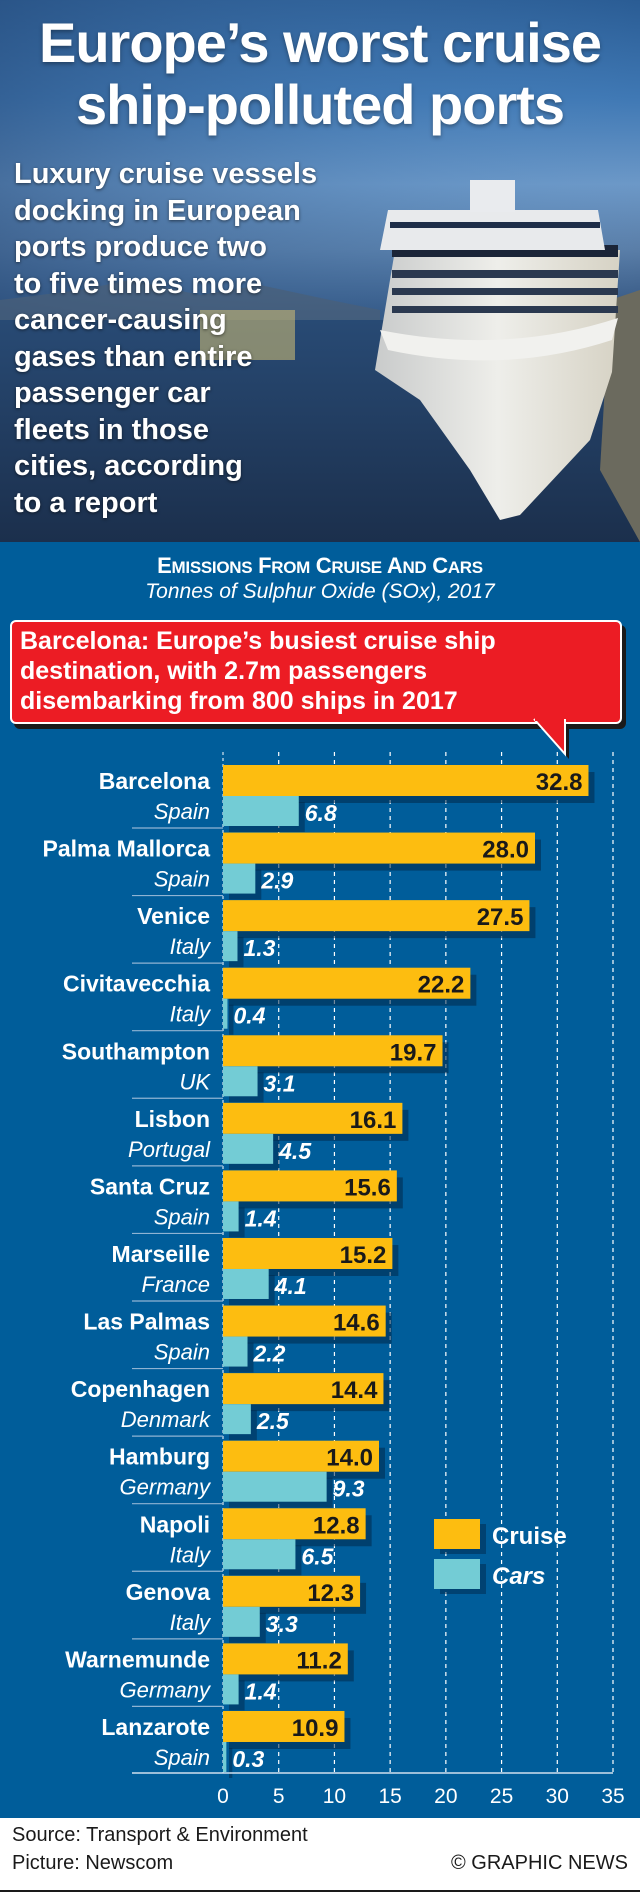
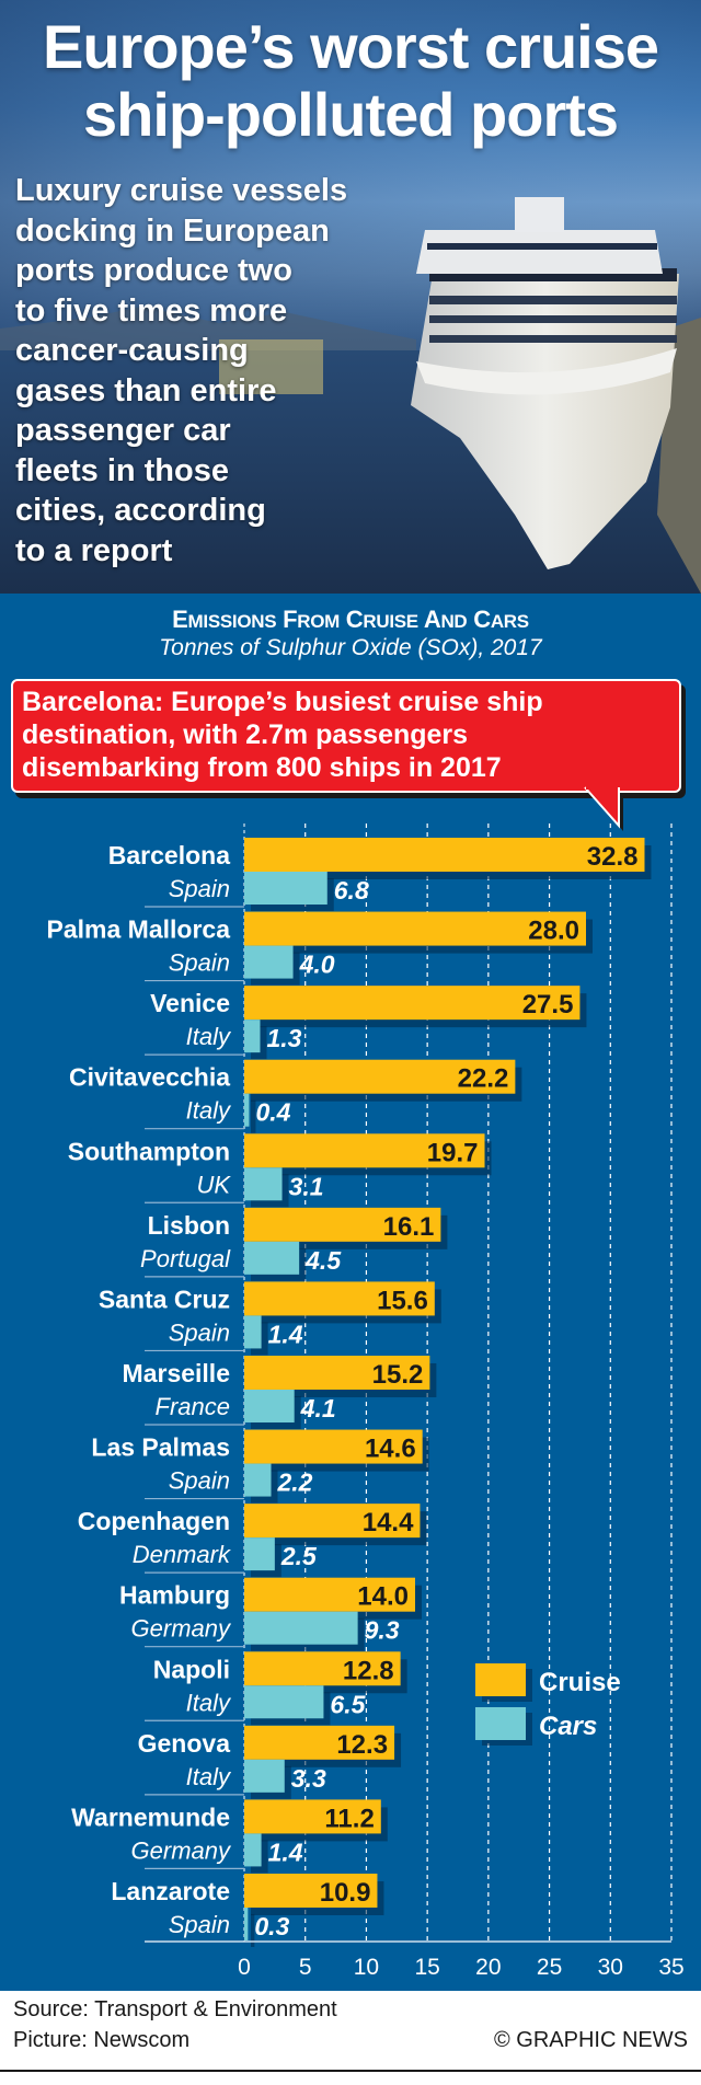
Cars/Palma Mallorca: 2.9 -> 4.0
